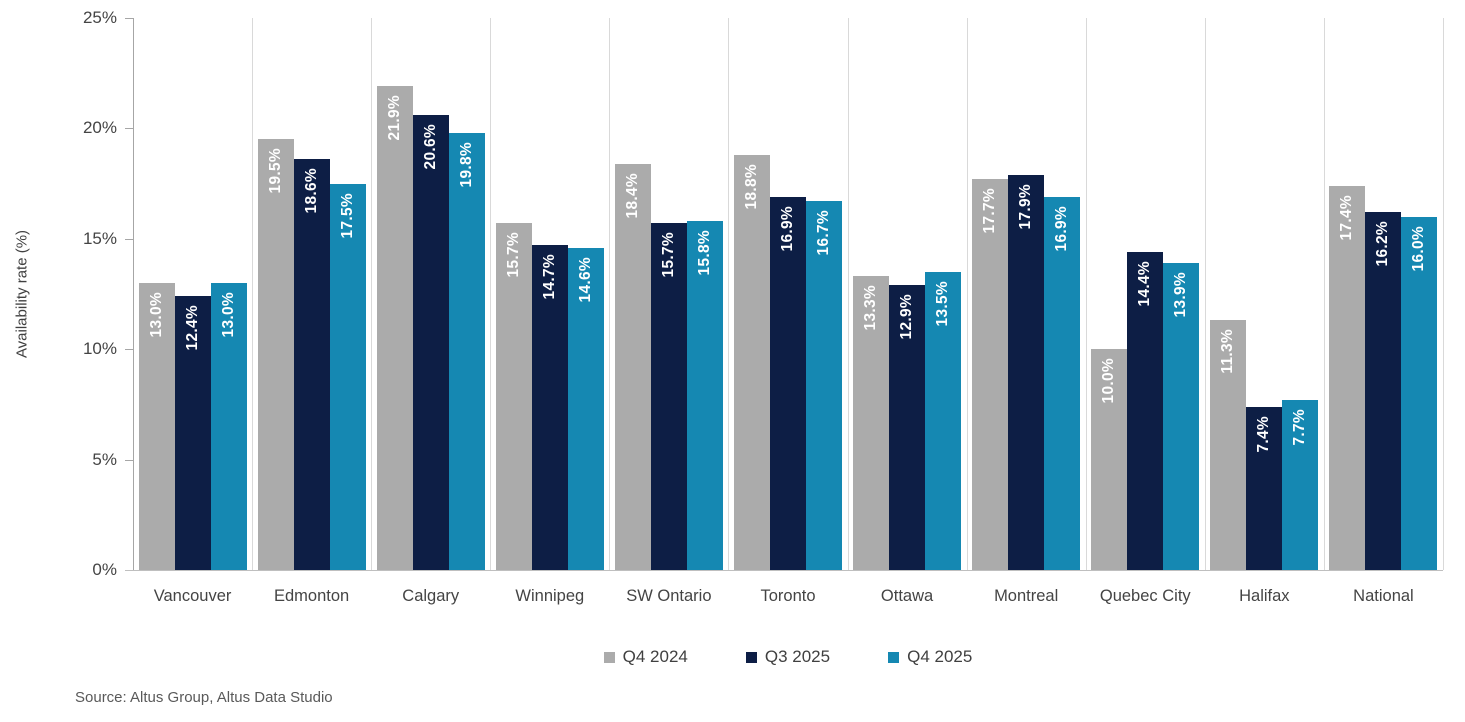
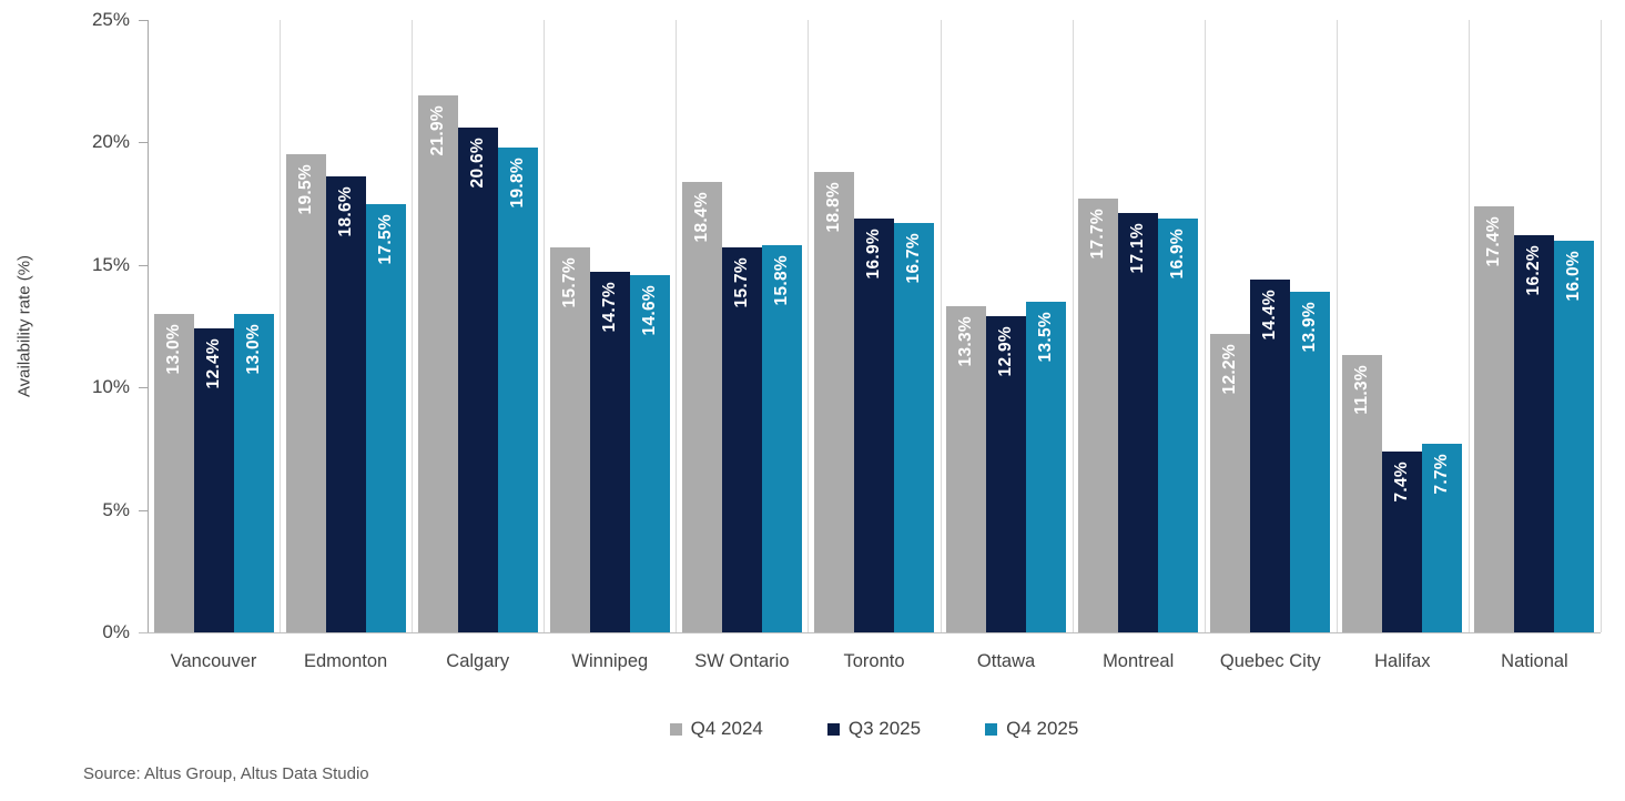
Q3 2025/Montreal: 17.9% -> 17.1%
Q4 2024/Quebec City: 10.0% -> 12.2%
